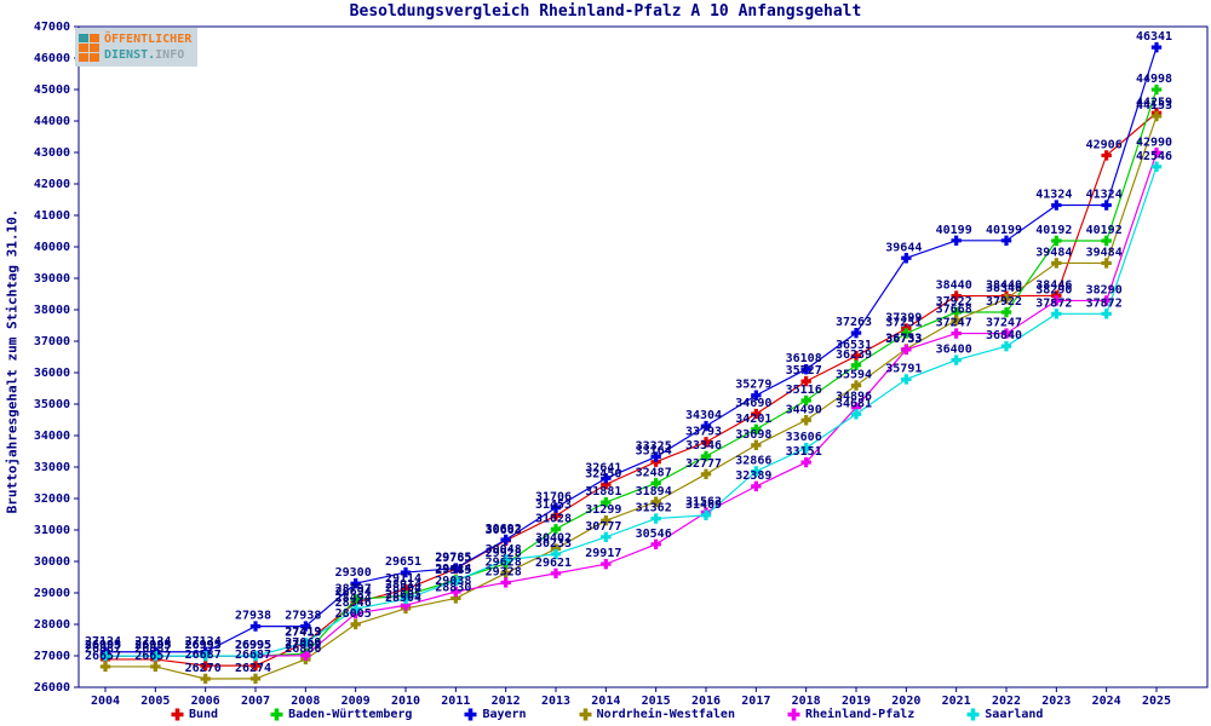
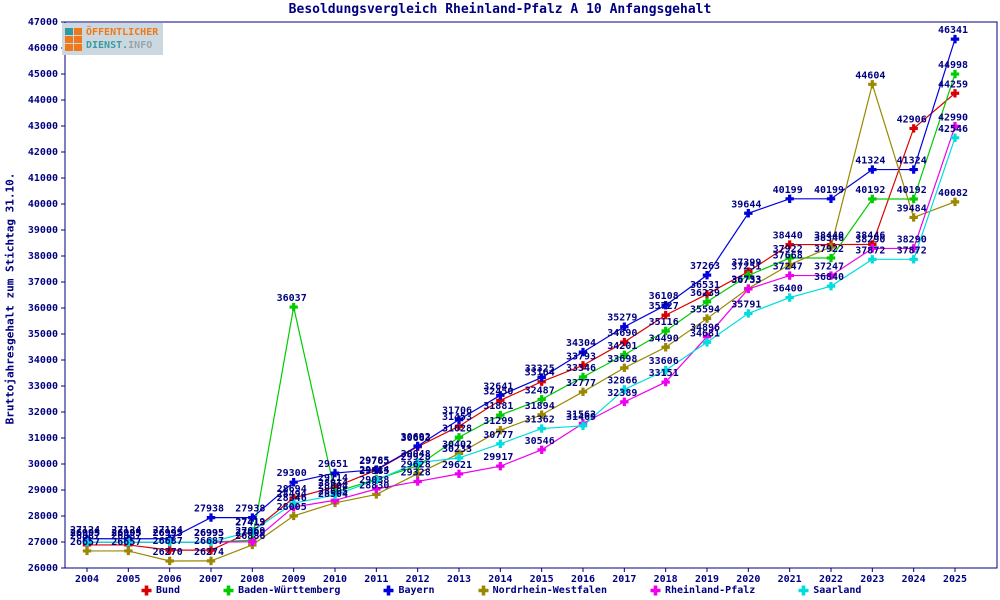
Baden-Württemberg/2009: 28797 -> 36037
Nordrhein-Westfalen/2023: 39484 -> 44604
Nordrhein-Westfalen/2025: 44153 -> 40082
